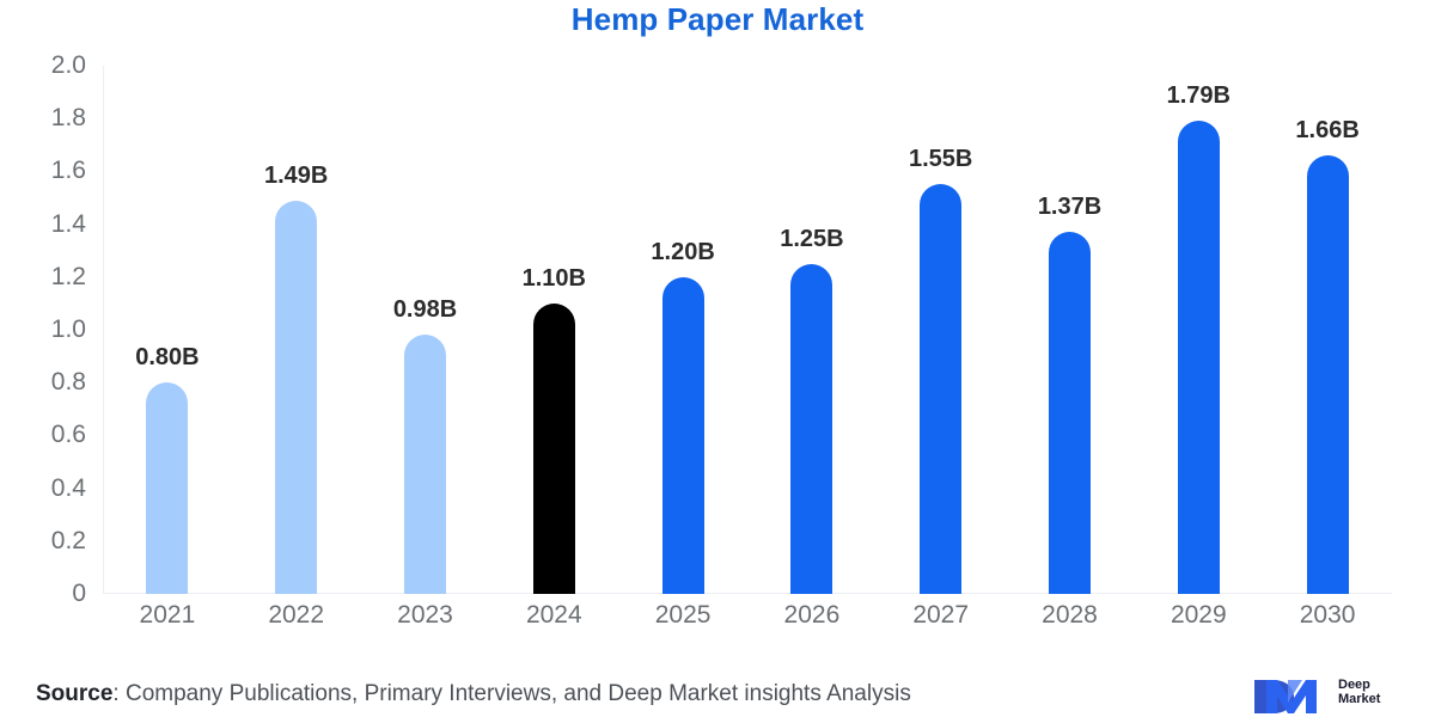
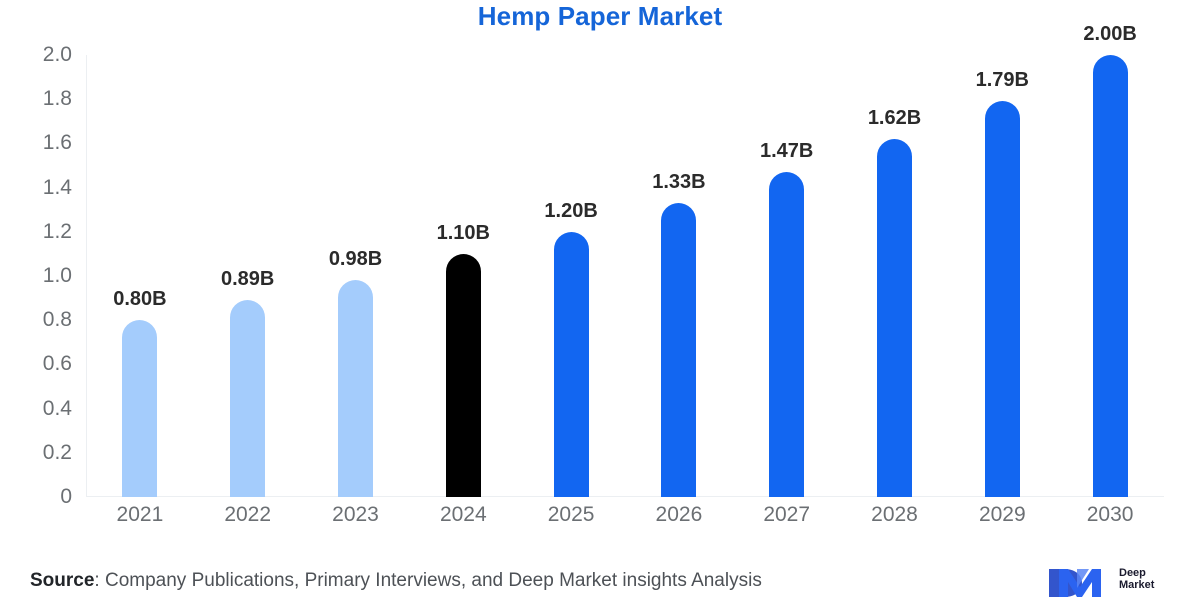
2022: 1.49B -> 0.89B
2026: 1.25B -> 1.33B
2027: 1.55B -> 1.47B
2028: 1.37B -> 1.62B
2030: 1.66B -> 2.00B
